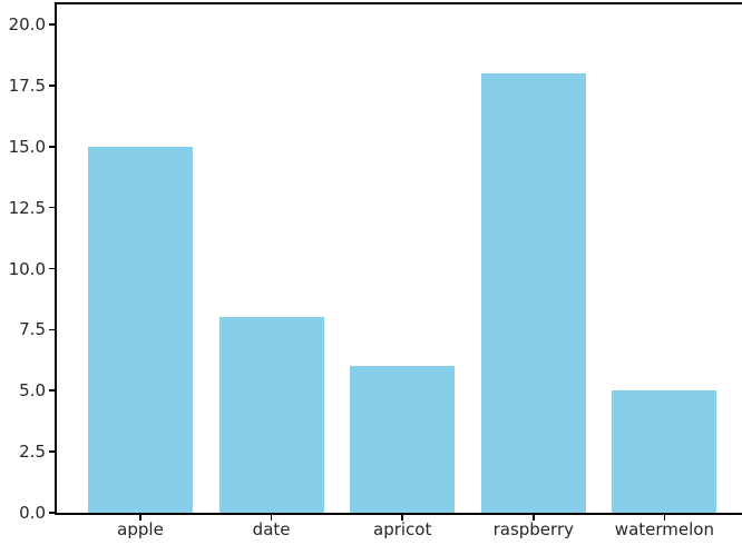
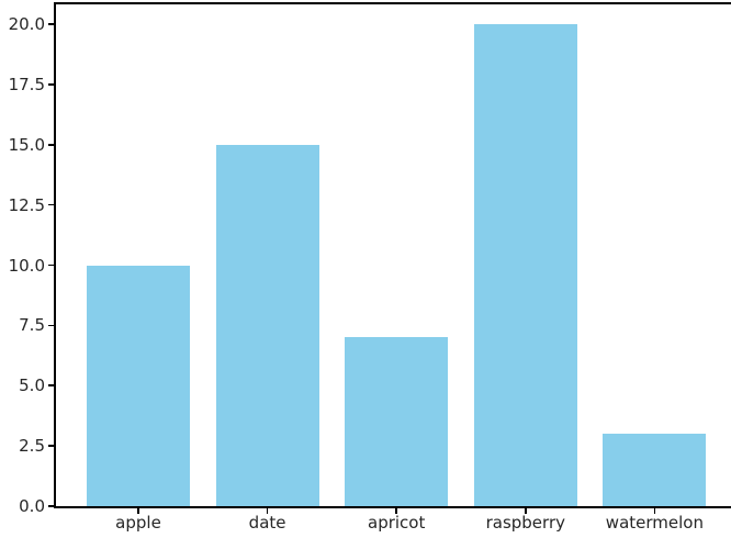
apple: 15 -> 10
date: 8 -> 15
apricot: 6 -> 7
raspberry: 18 -> 20
watermelon: 5 -> 3
